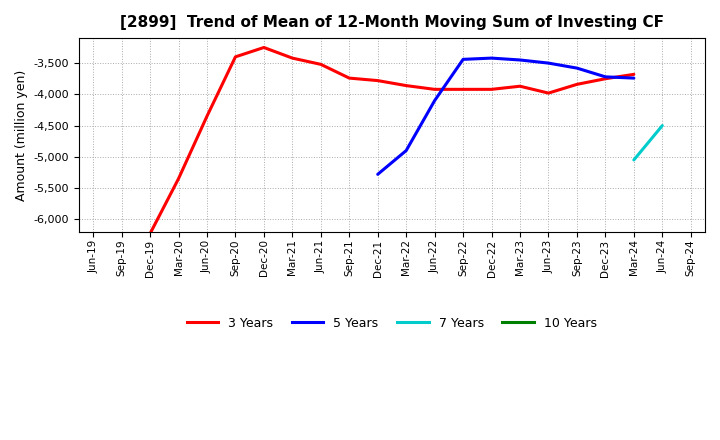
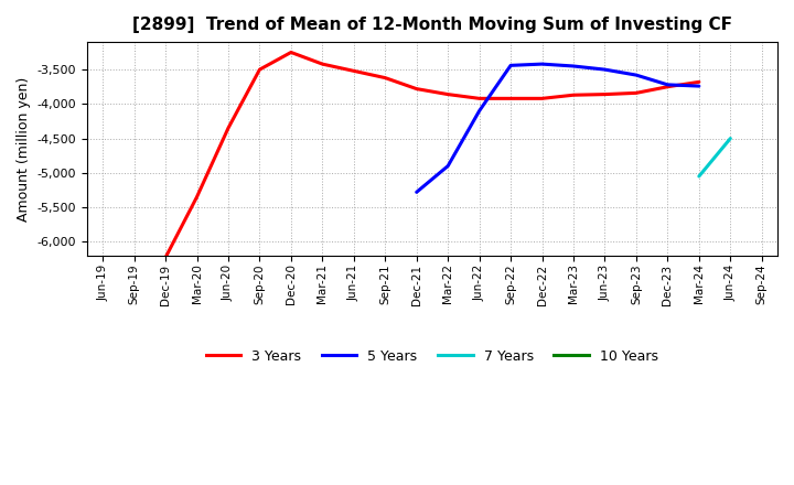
3 Years/Sep-20: -3,400 -> -3,500
3 Years/Sep-21: -3,740 -> -3,620
3 Years/Jun-23: -3,980 -> -3,860
